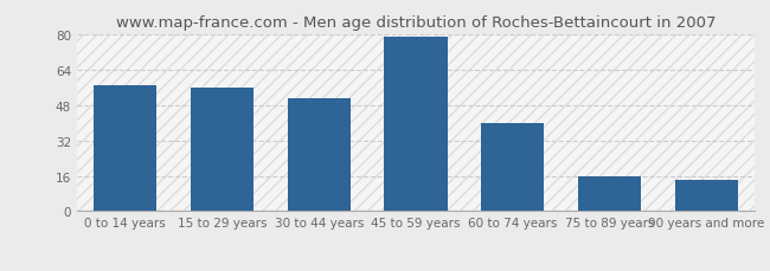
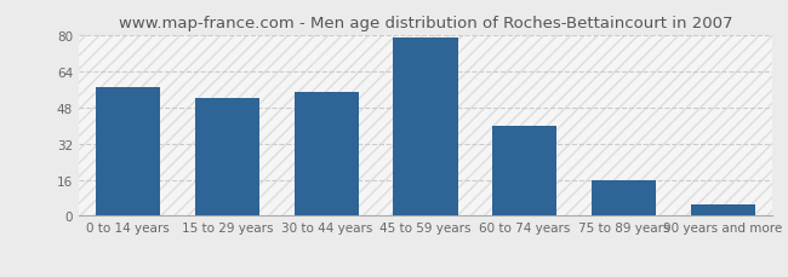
15 to 29 years: 56 -> 52
30 to 44 years: 51 -> 55
90 years and more: 14 -> 5
